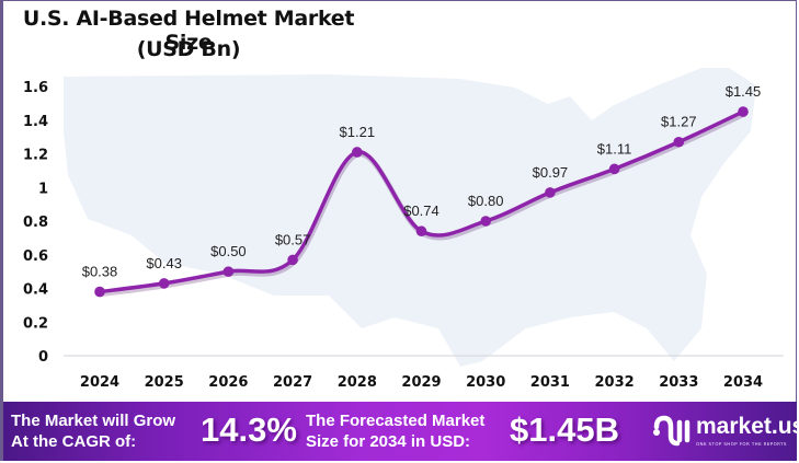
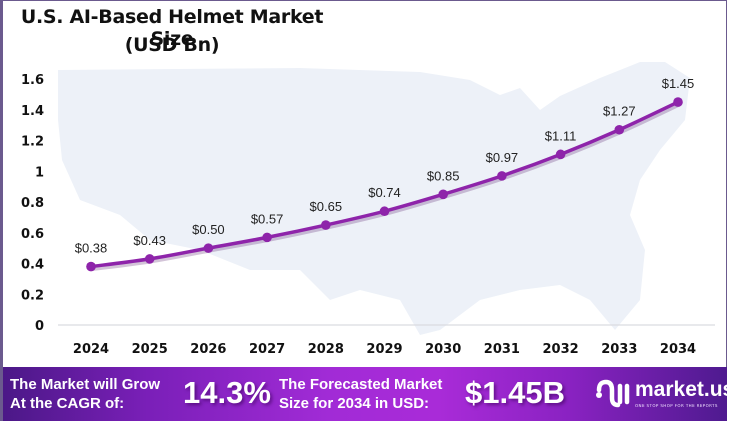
2028: $1.21 -> $0.65
2030: $0.80 -> $0.85
